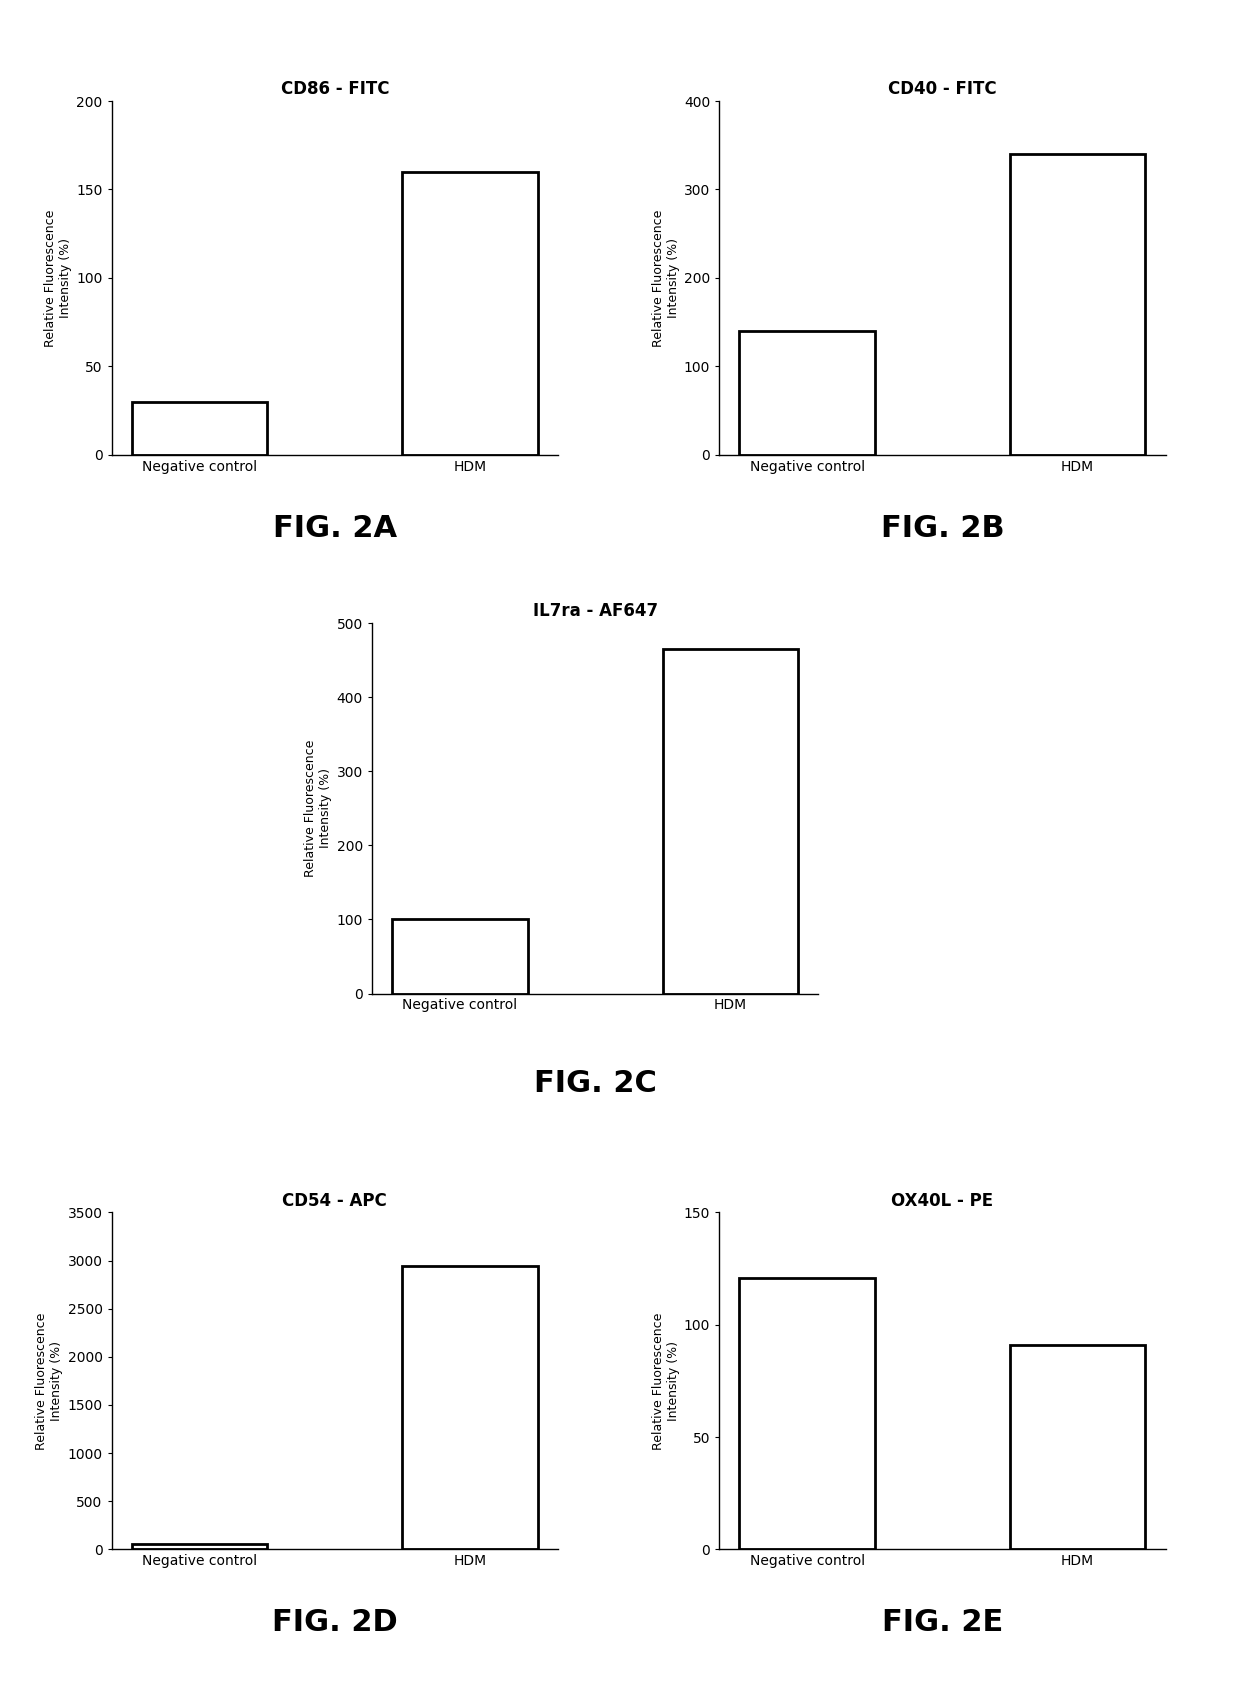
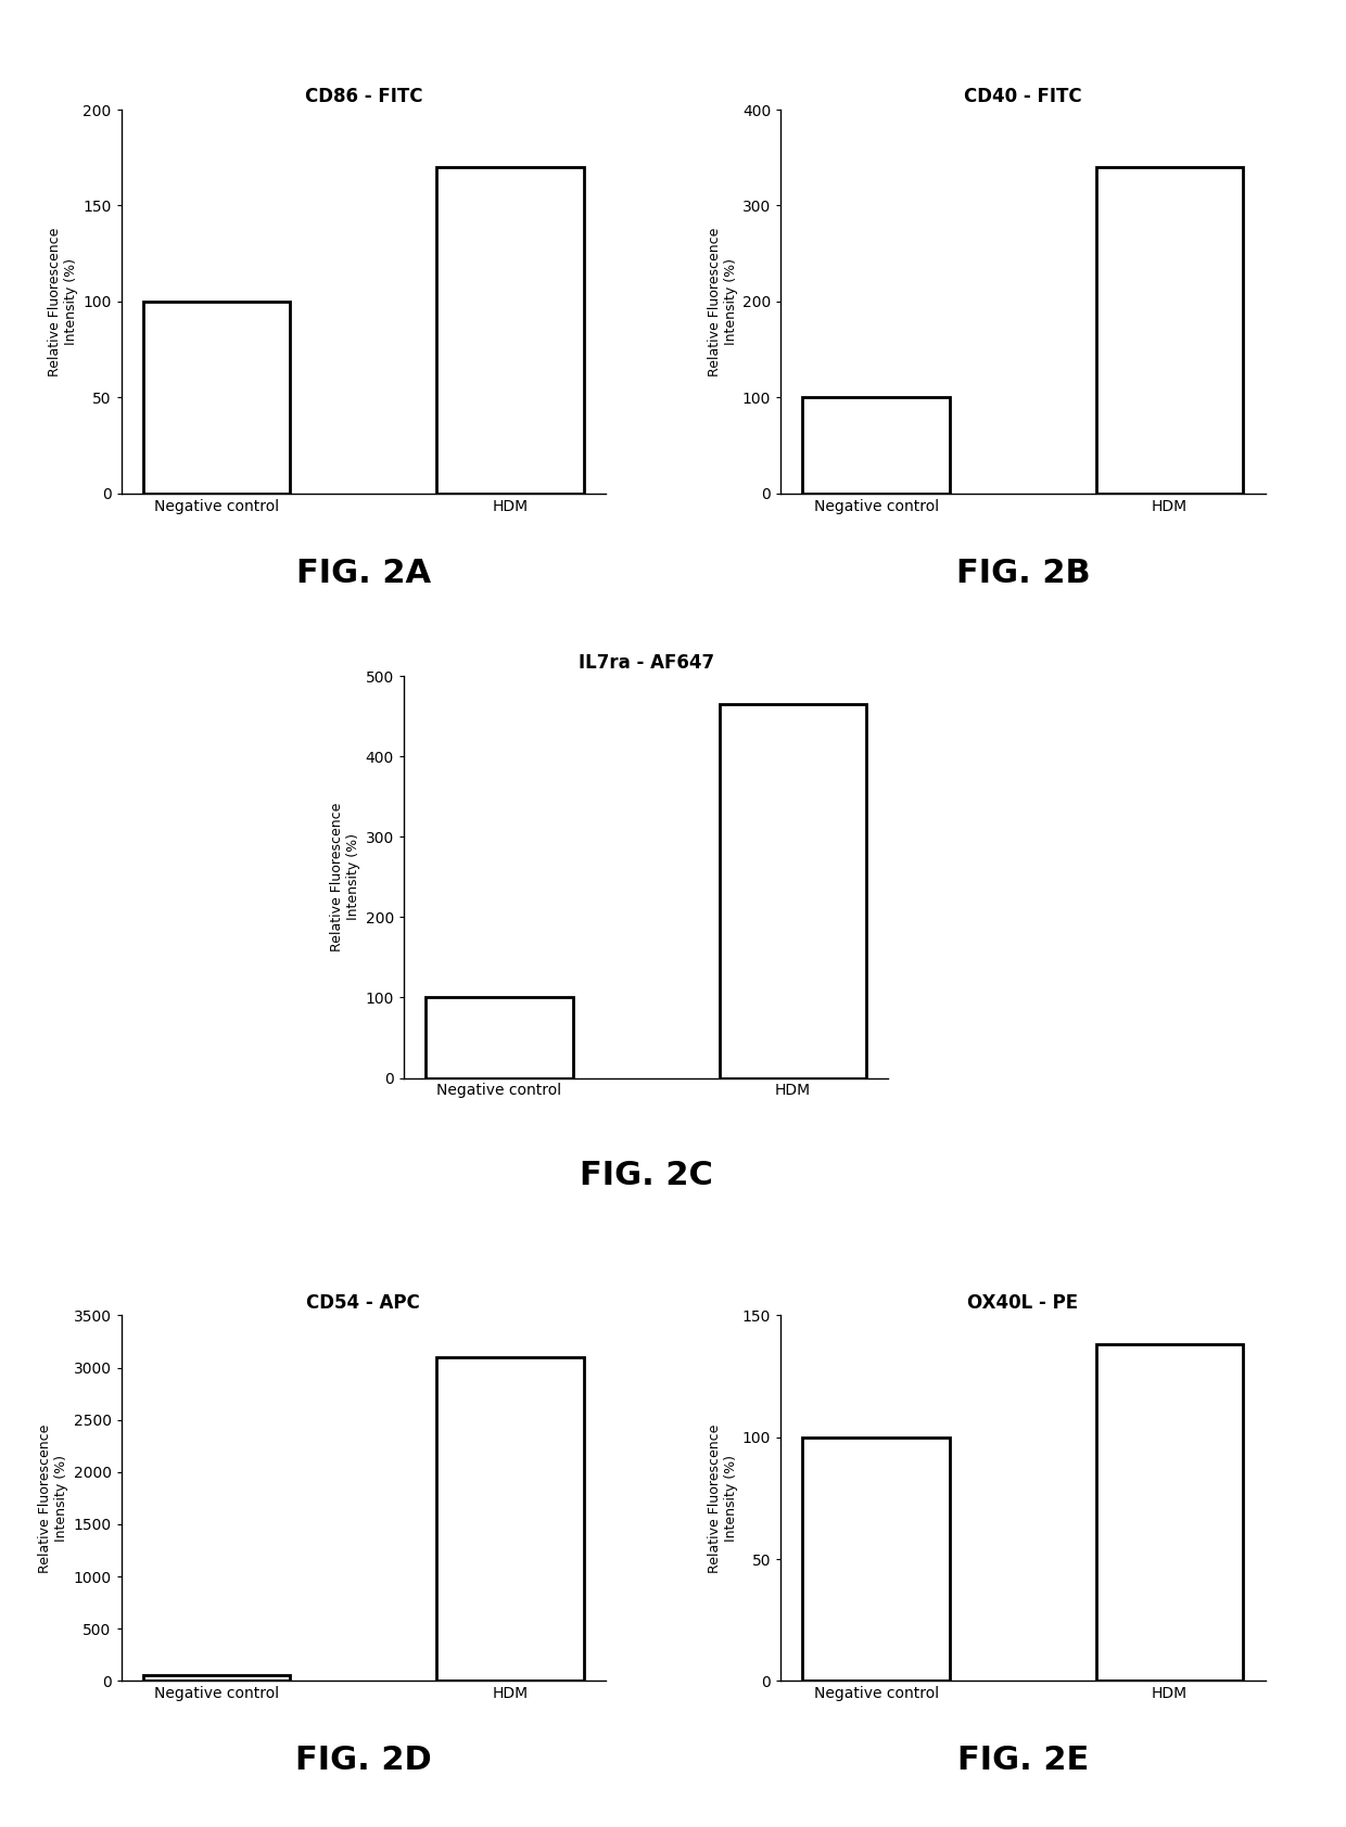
CD86 - FITC/Negative control: 30 -> 100
CD86 - FITC/HDM: 160 -> 170
CD40 - FITC/Negative control: 140 -> 100
CD54 - APC/HDM: 2940 -> 3100
OX40L - PE/Negative control: 121 -> 100
OX40L - PE/HDM: 91 -> 138
